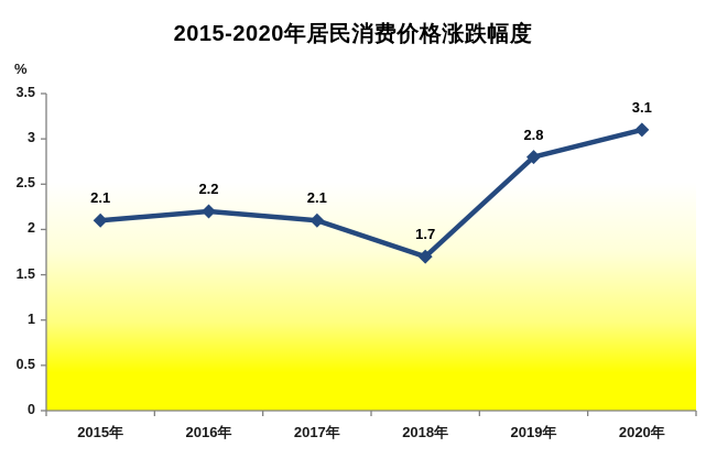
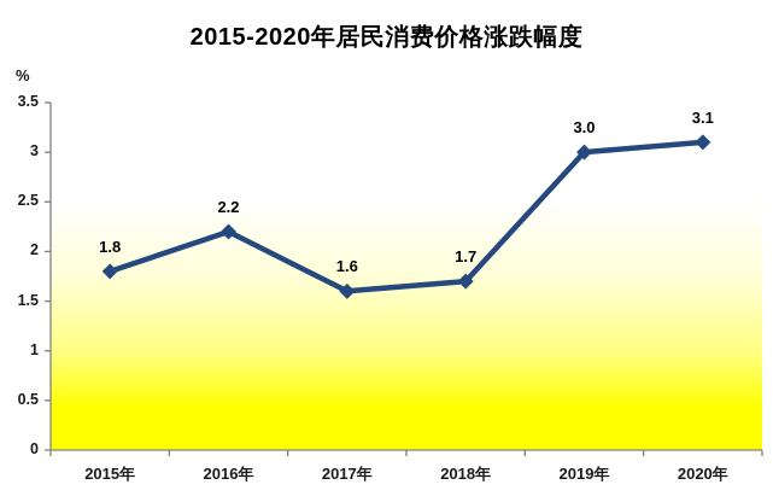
2015年: 2.1 -> 1.8
2017年: 2.1 -> 1.6
2019年: 2.8 -> 3.0
